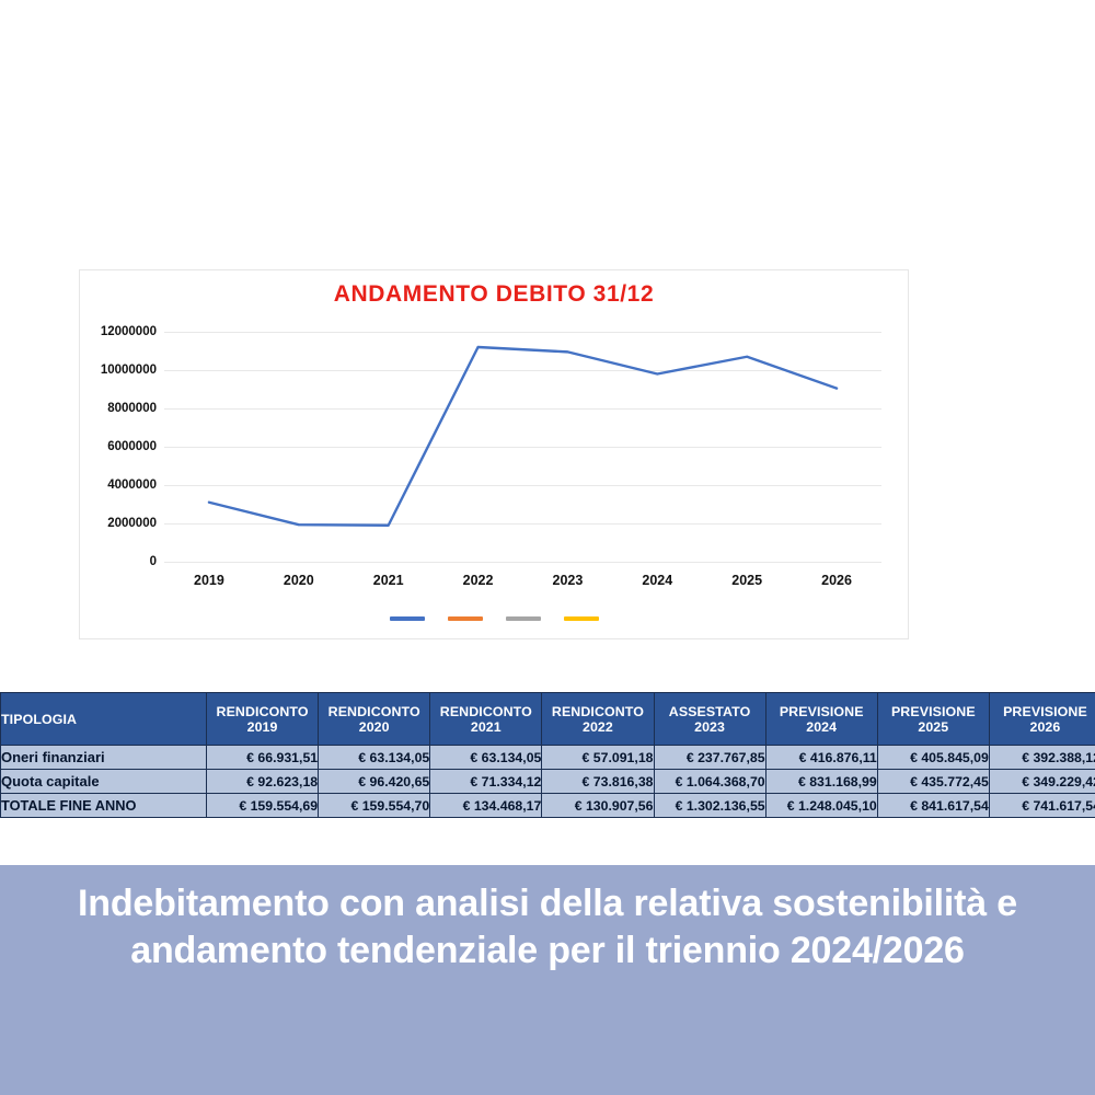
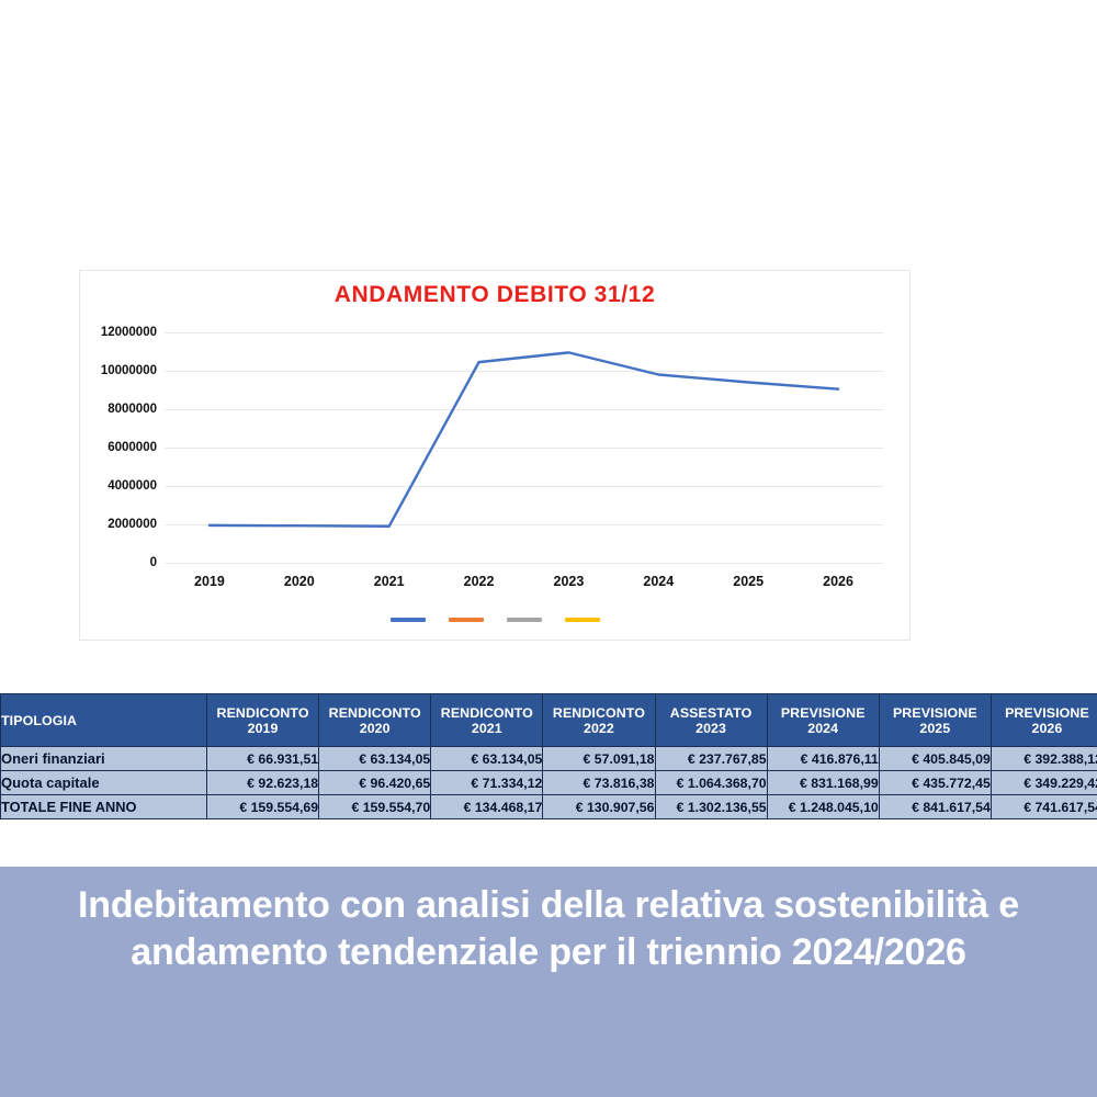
2019: 3100000 -> 2000000
2022: 11200000 -> 10400000
2025: 10700000 -> 9400000
